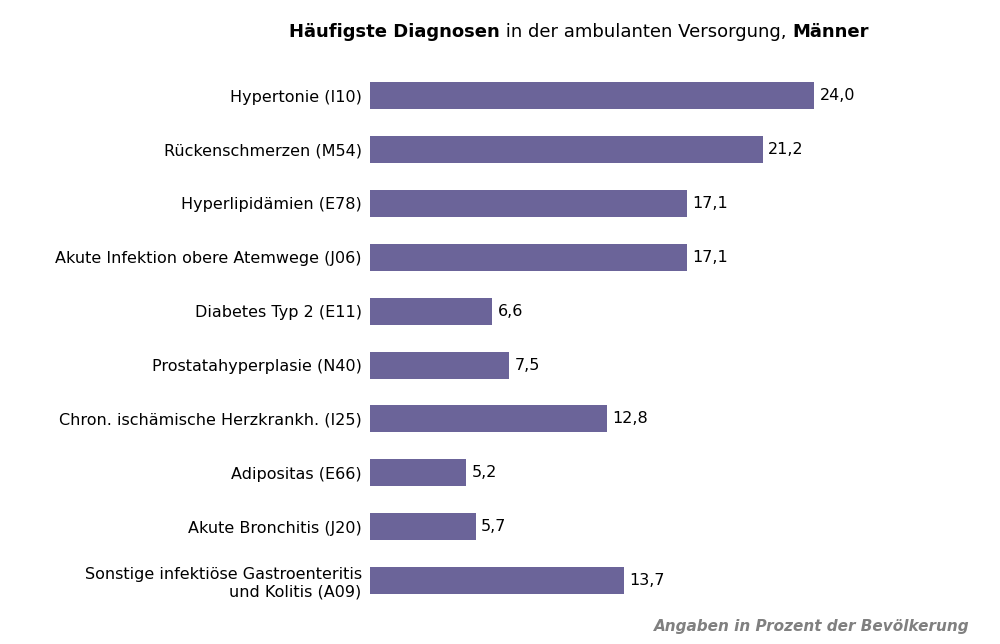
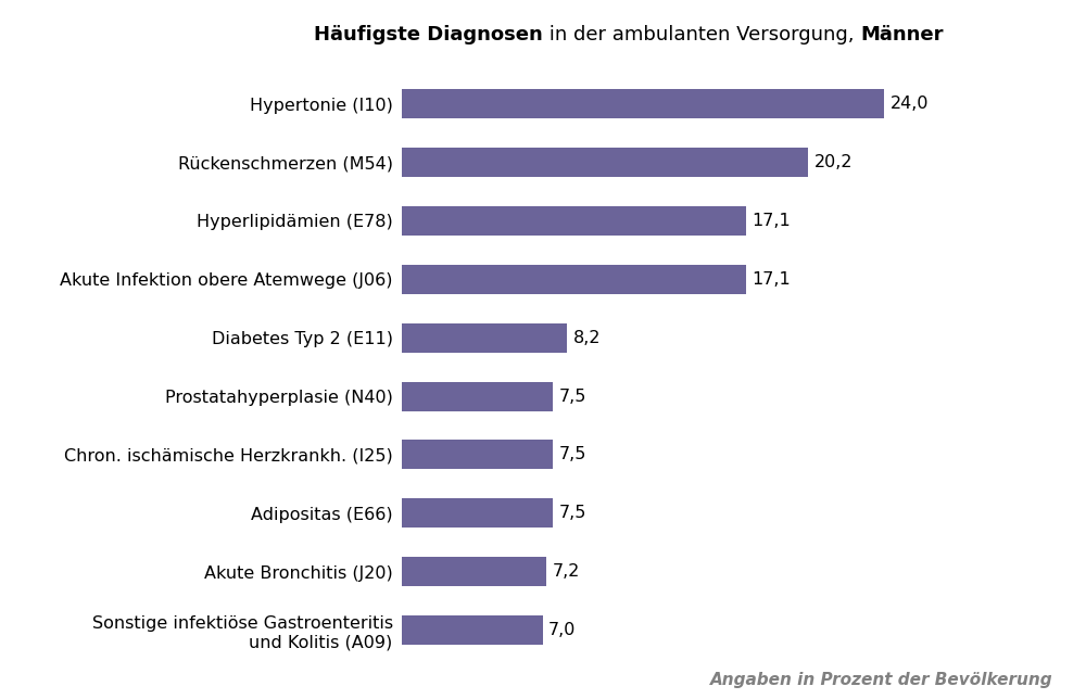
Rückenschmerzen (M54): 21,2 -> 20,2
Diabetes Typ 2 (E11): 6,6 -> 8,2
Chron. ischämische Herzkrankh. (I25): 12,8 -> 7,5
Adipositas (E66): 5,2 -> 7,5
Akute Bronchitis (J20): 5,7 -> 7,2
Sonstige infektiöse Gastroenteritis und Kolitis (A09): 13,7 -> 7,0
